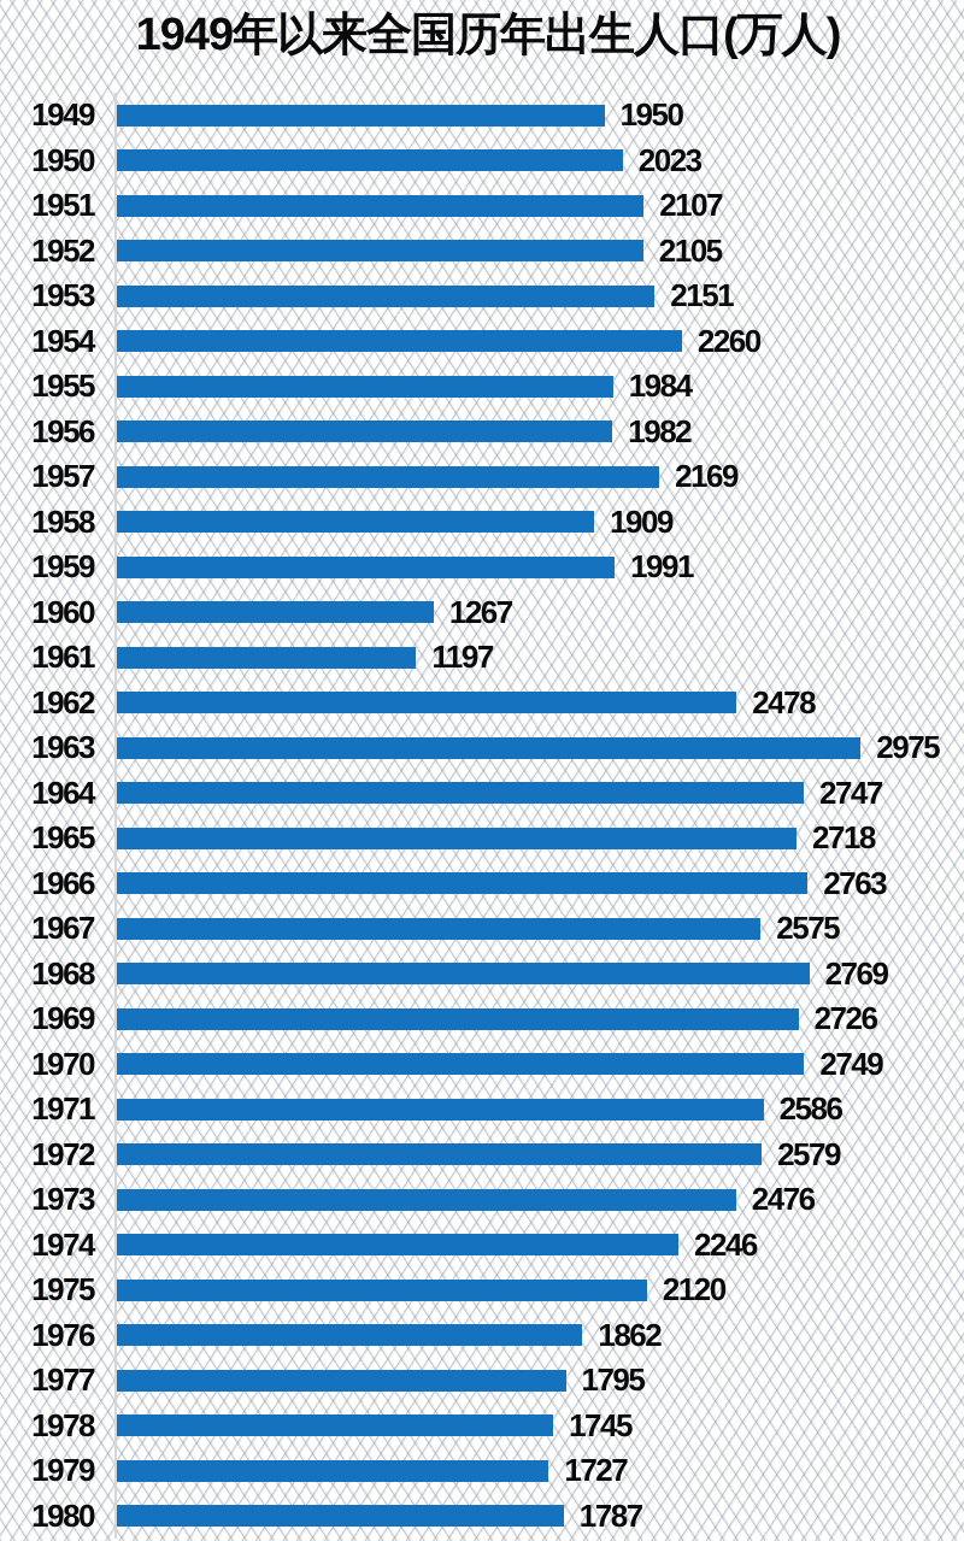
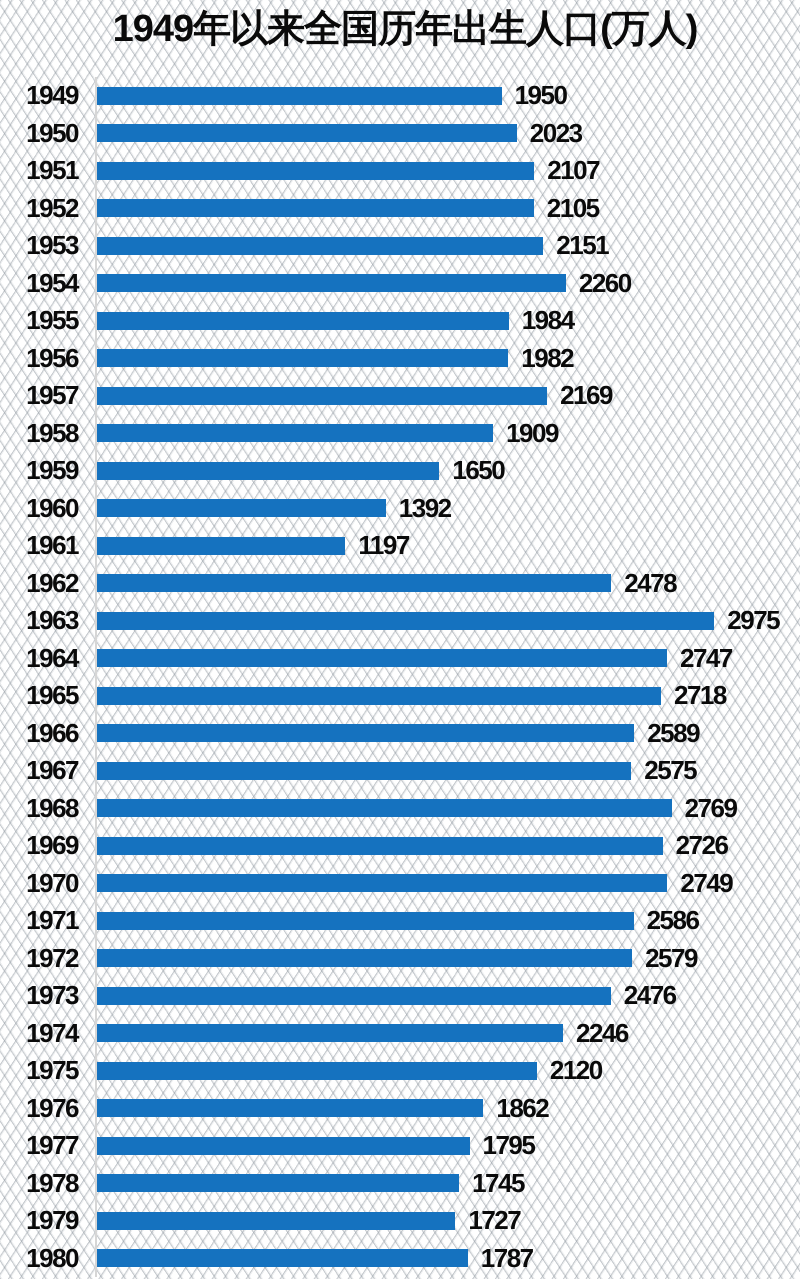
1959: 1991 -> 1650
1960: 1267 -> 1392
1966: 2763 -> 2589
